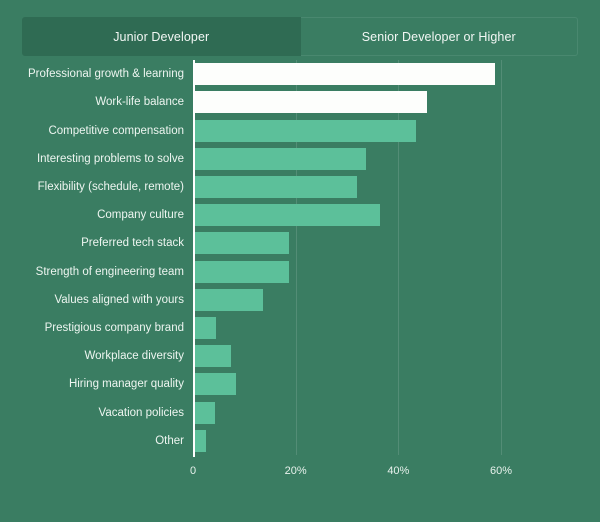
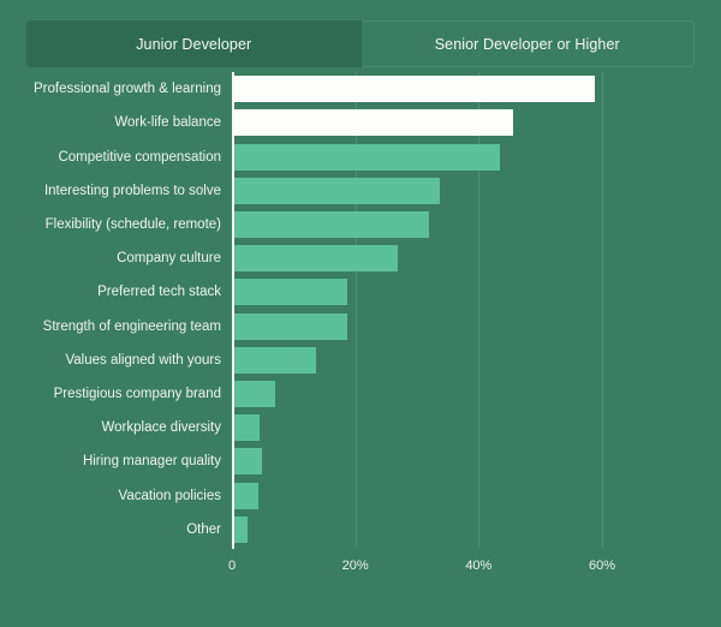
Company culture: 36% -> 26%
Prestigious company brand: 4% -> 7%
Workplace diversity: 7% -> 4%
Hiring manager quality: 8% -> 4%
